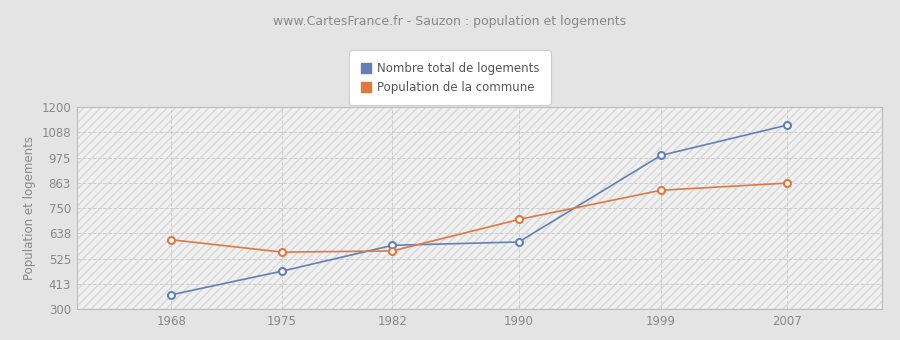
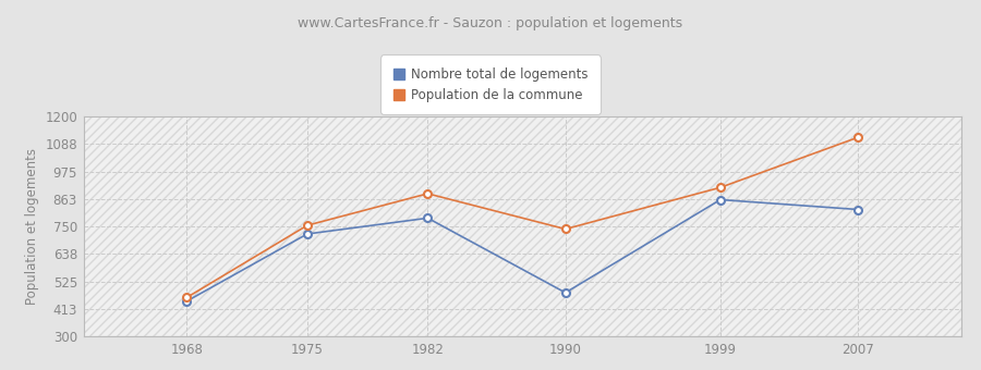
Nombre total de logements/1968: 365 -> 445
Population de la commune/1968: 610 -> 460
Nombre total de logements/1975: 470 -> 720
Population de la commune/1975: 555 -> 755
Nombre total de logements/1982: 585 -> 785
Population de la commune/1982: 560 -> 885
Nombre total de logements/1990: 600 -> 480
Population de la commune/1990: 700 -> 740
Nombre total de logements/1999: 985 -> 860
Population de la commune/1999: 830 -> 910
Nombre total de logements/2007: 1120 -> 820
Population de la commune/2007: 862 -> 1115
